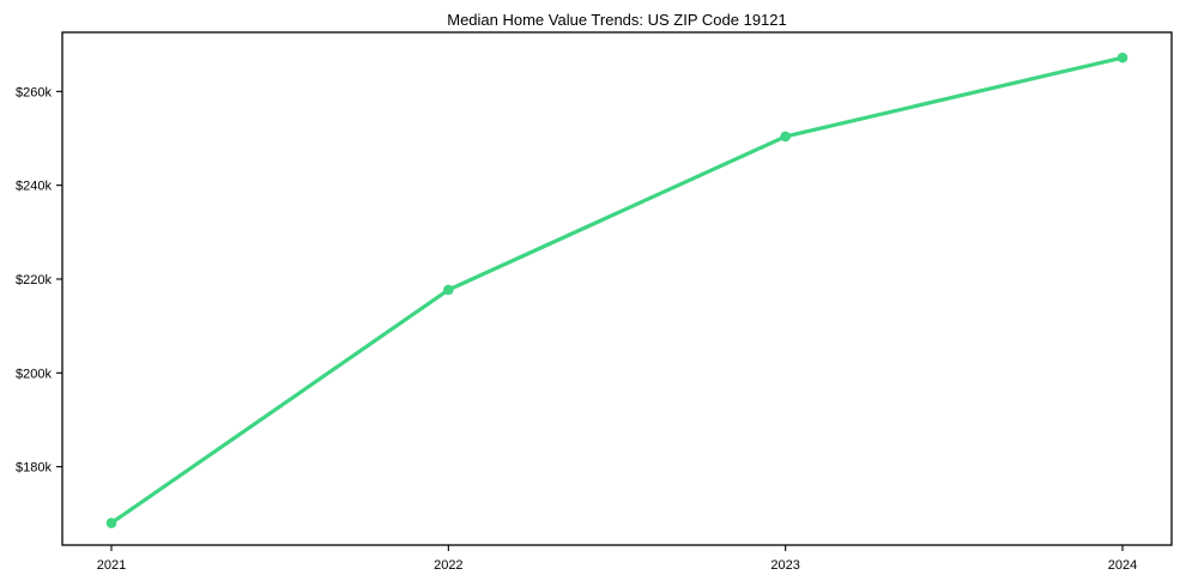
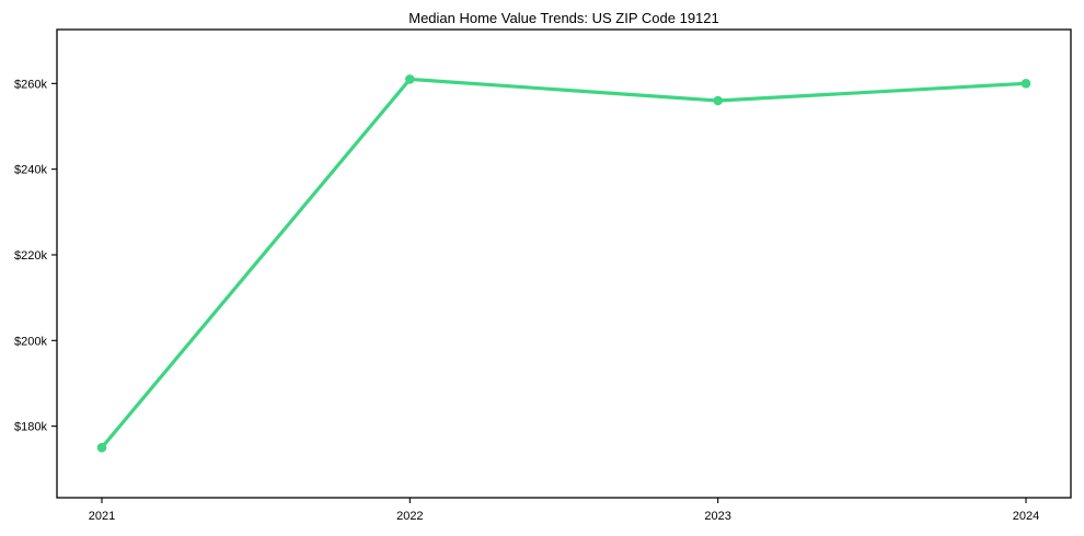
2021: $168k -> $175k
2022: $218k -> $261k
2023: $250k -> $256k
2024: $267k -> $260k
